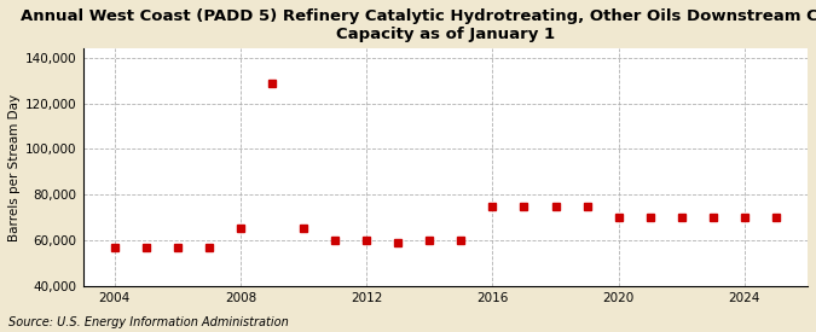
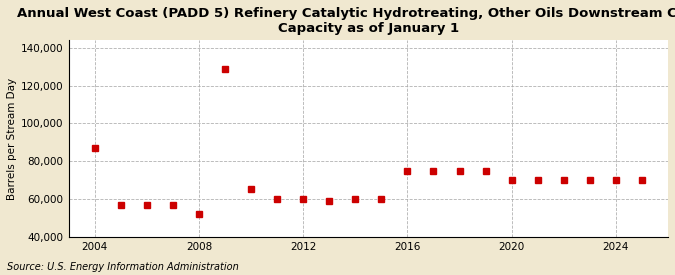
2004: 57,000 -> 87,000
2008: 65,000 -> 52,000
